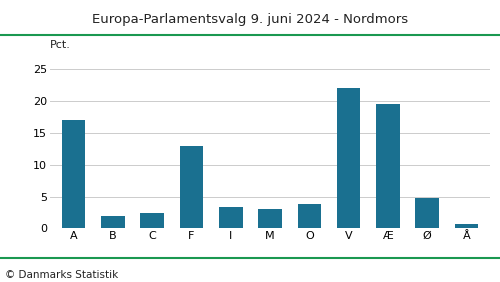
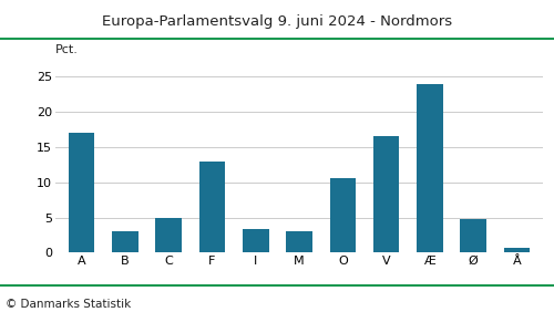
B: 2.0 -> 3.0
C: 2.4 -> 5.0
O: 3.8 -> 10.6
V: 22.0 -> 16.5
Æ: 19.6 -> 23.9
